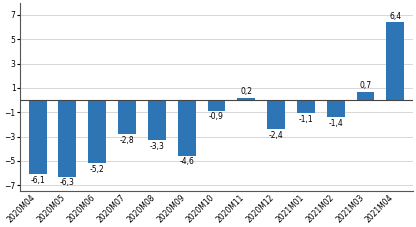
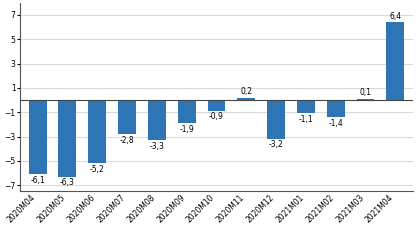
2020M09: -4,6 -> -1,9
2020M12: -2,4 -> -3,2
2021M03: 0,7 -> 0,1
